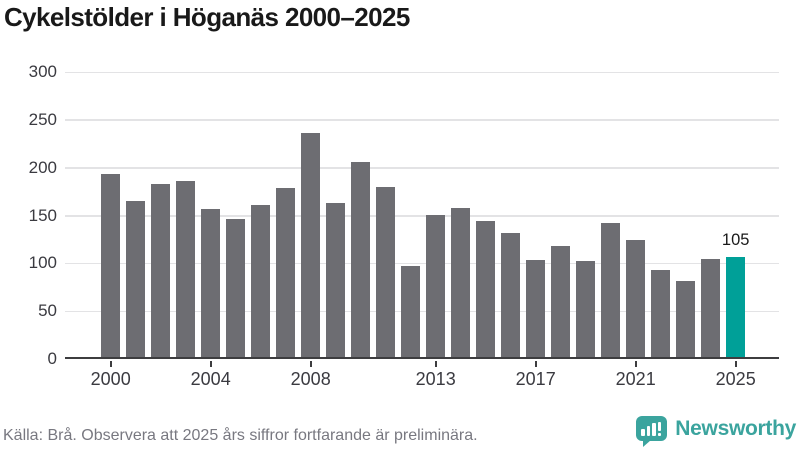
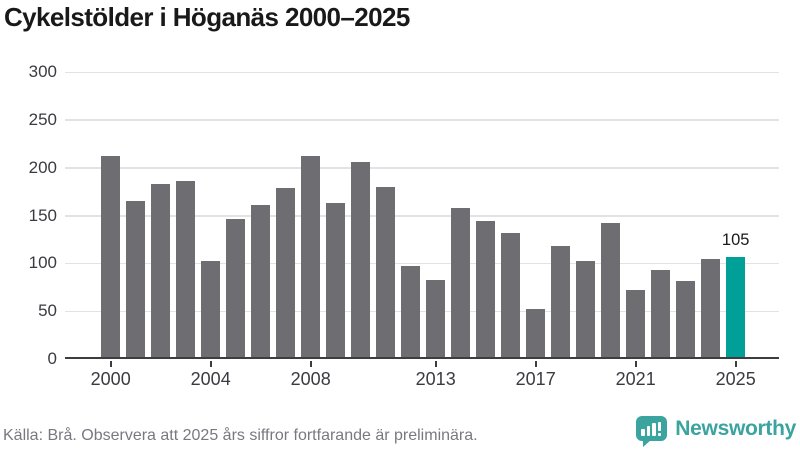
2000: 190 -> 210
2004: 160 -> 100
2008: 230 -> 210
2013: 150 -> 80
2017: 100 -> 50
2021: 120 -> 70
